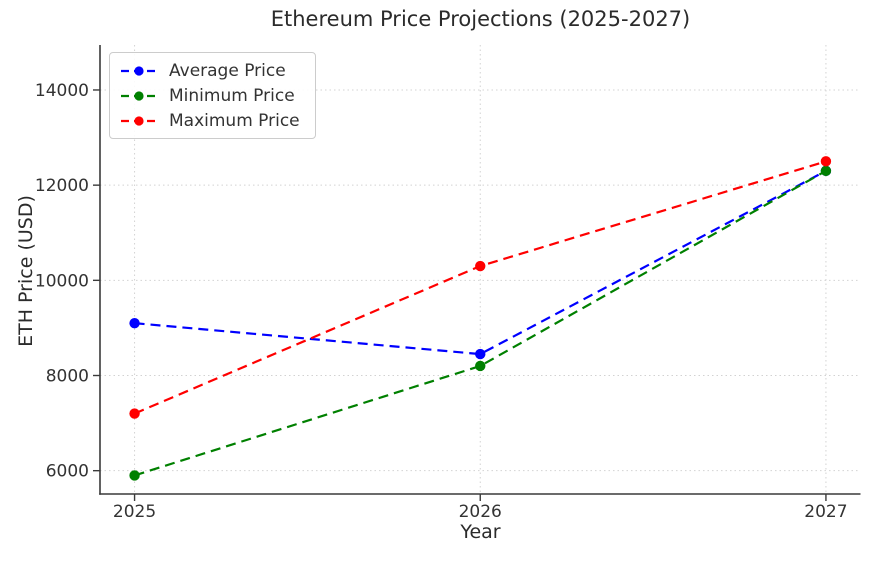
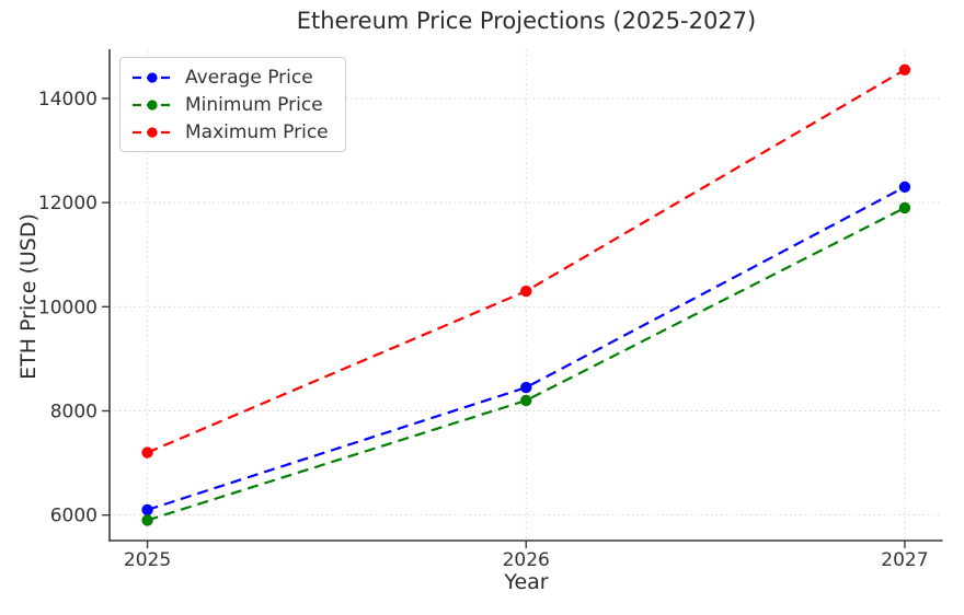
Average Price/2025: 9100 -> 6100
Minimum Price/2027: 12300 -> 11900
Maximum Price/2027: 12500 -> 14600
